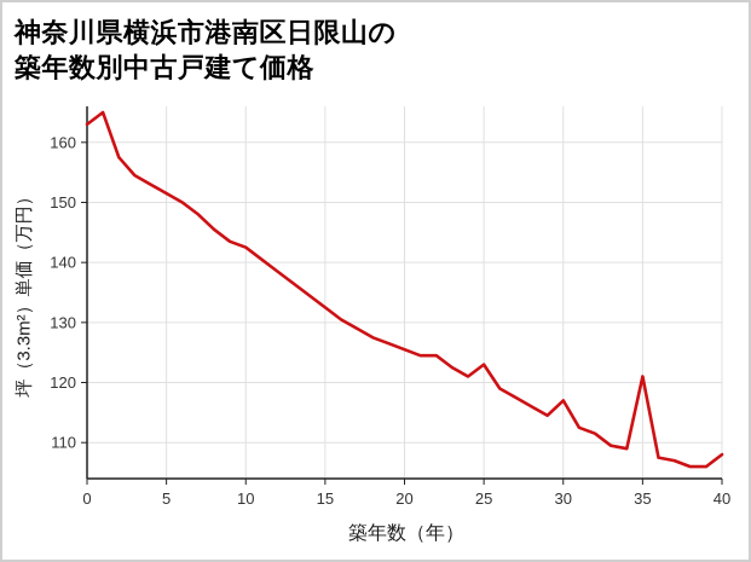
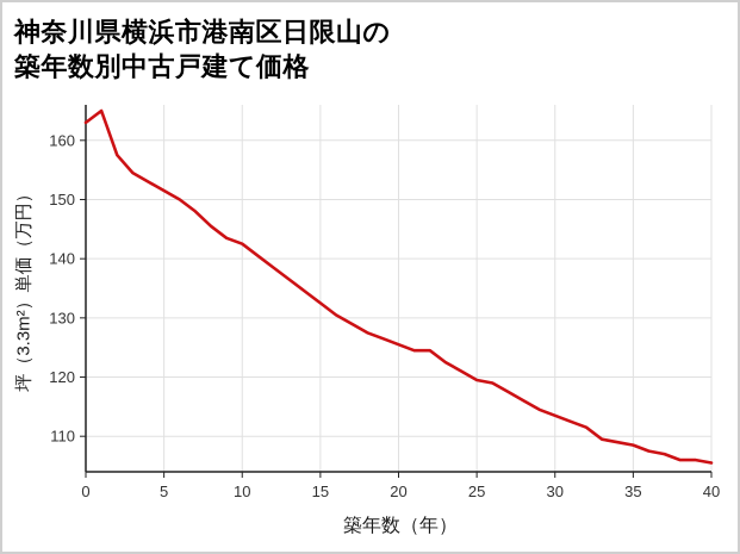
25: 123 -> 120
30: 117 -> 114
35: 121 -> 108
40: 108 -> 106
